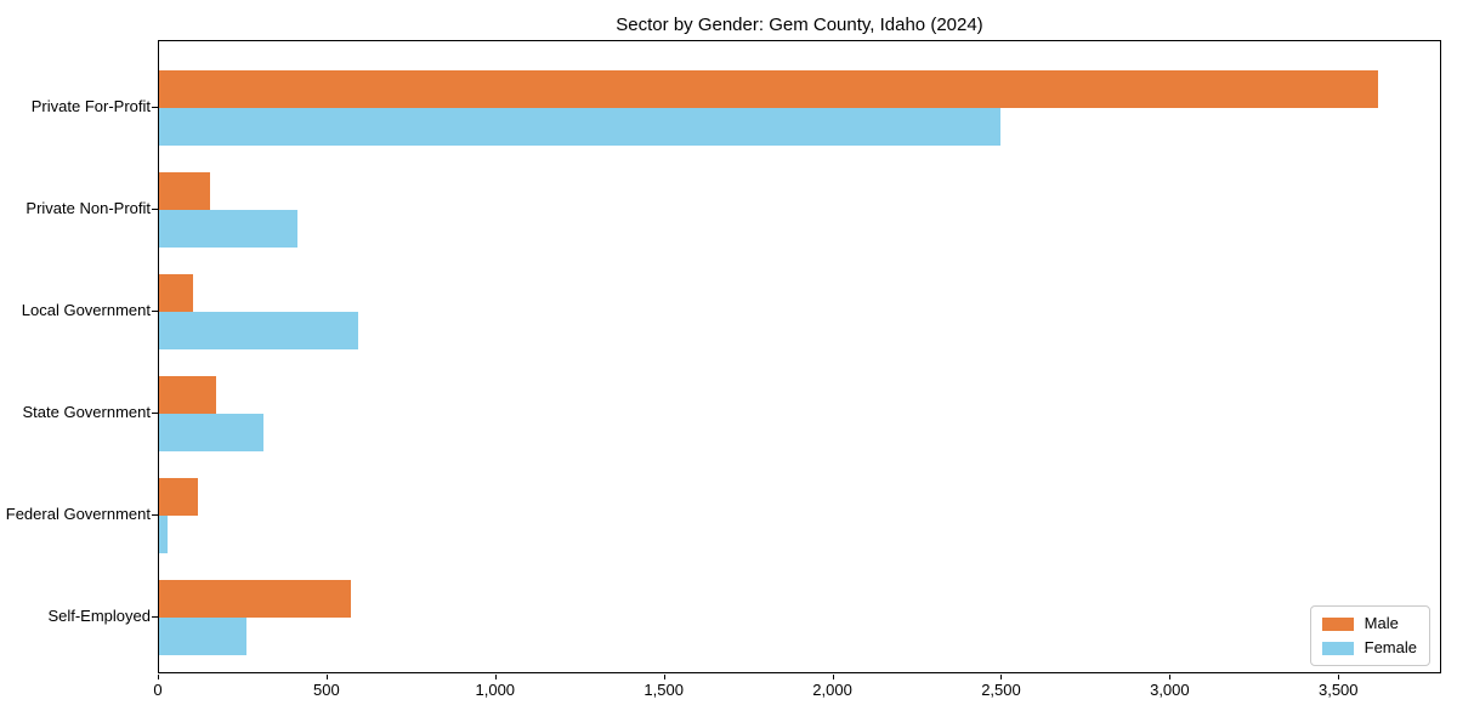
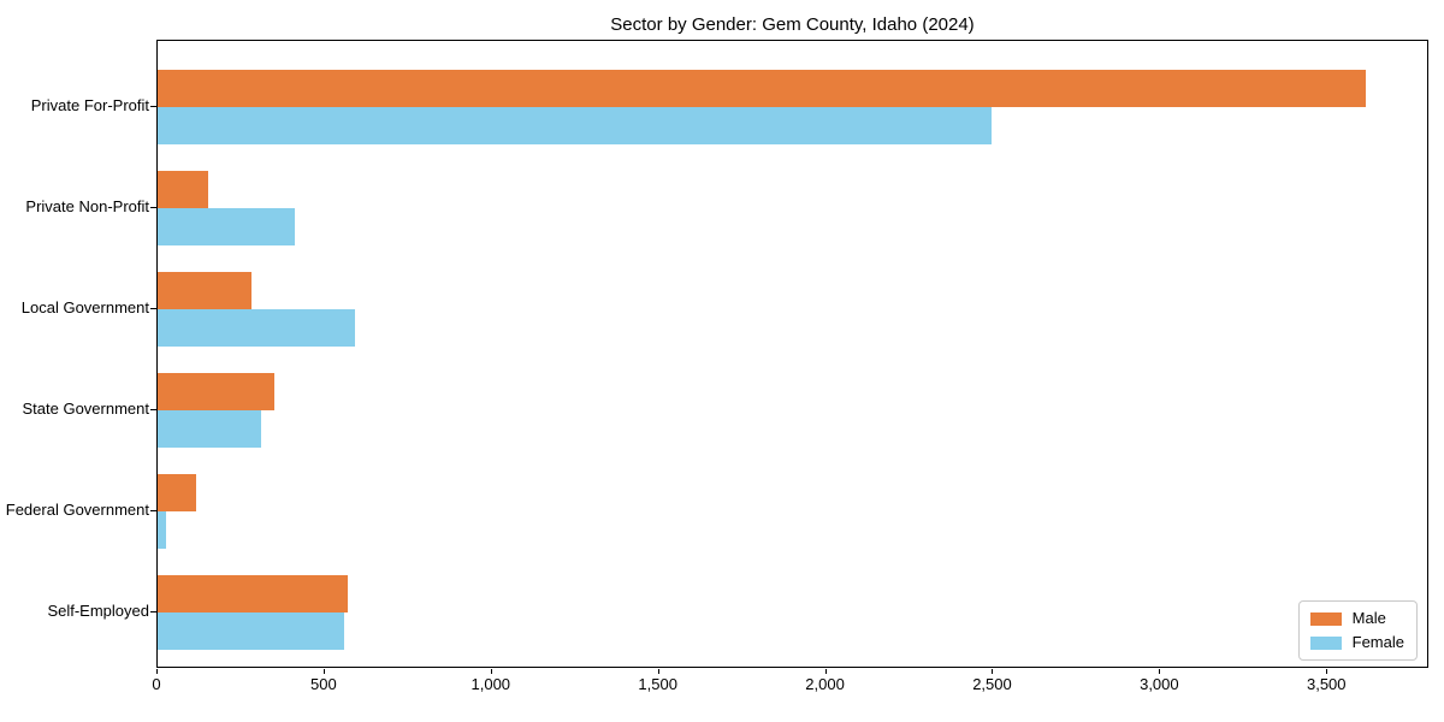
Male/Local Government: 100 -> 280
Male/State Government: 170 -> 350
Female/Self-Employed: 260 -> 560
